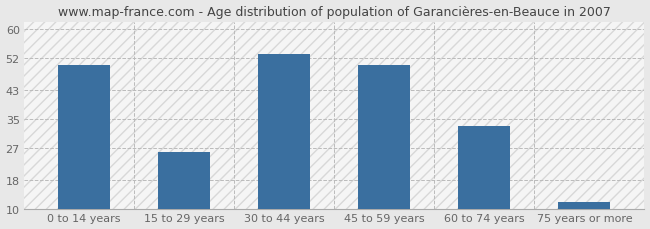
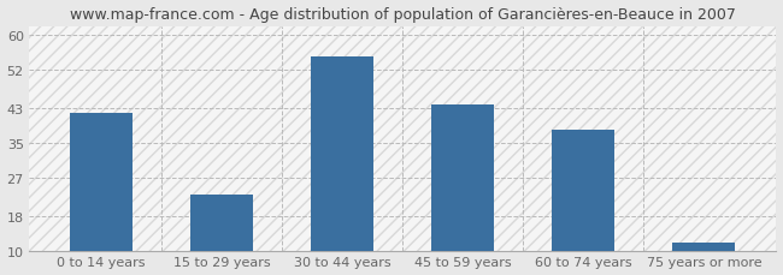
0 to 14 years: 50 -> 42
15 to 29 years: 26 -> 23
30 to 44 years: 53 -> 55
45 to 59 years: 50 -> 44
60 to 74 years: 33 -> 38
